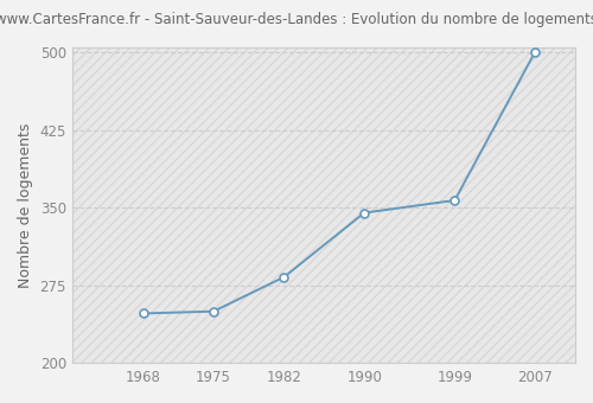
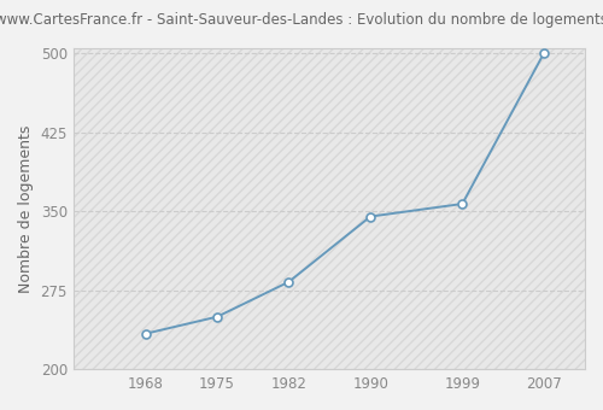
1968: 248 -> 234
